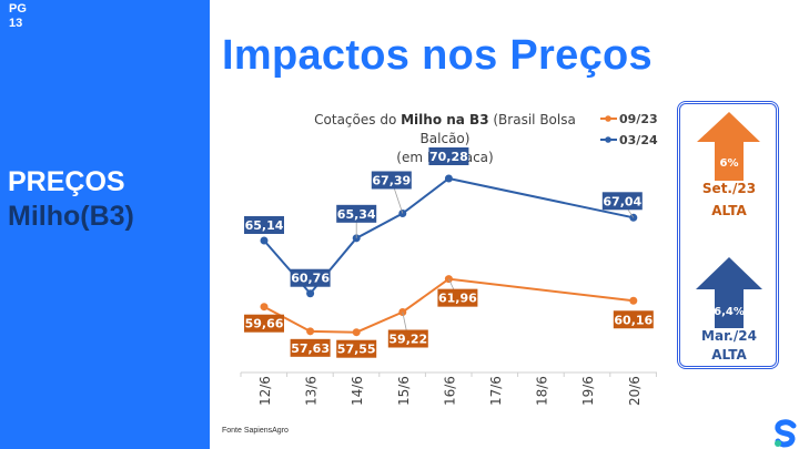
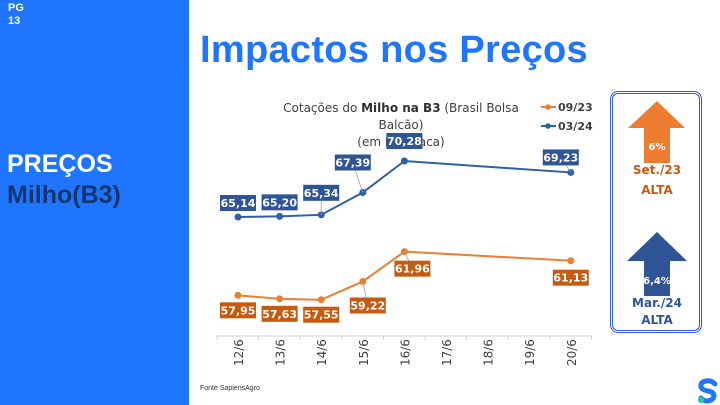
09/23/12/6: 59,66 -> 57,95
03/24/13/6: 60,76 -> 65,20
09/23/20/6: 60,16 -> 61,13
03/24/20/6: 67,04 -> 69,23
